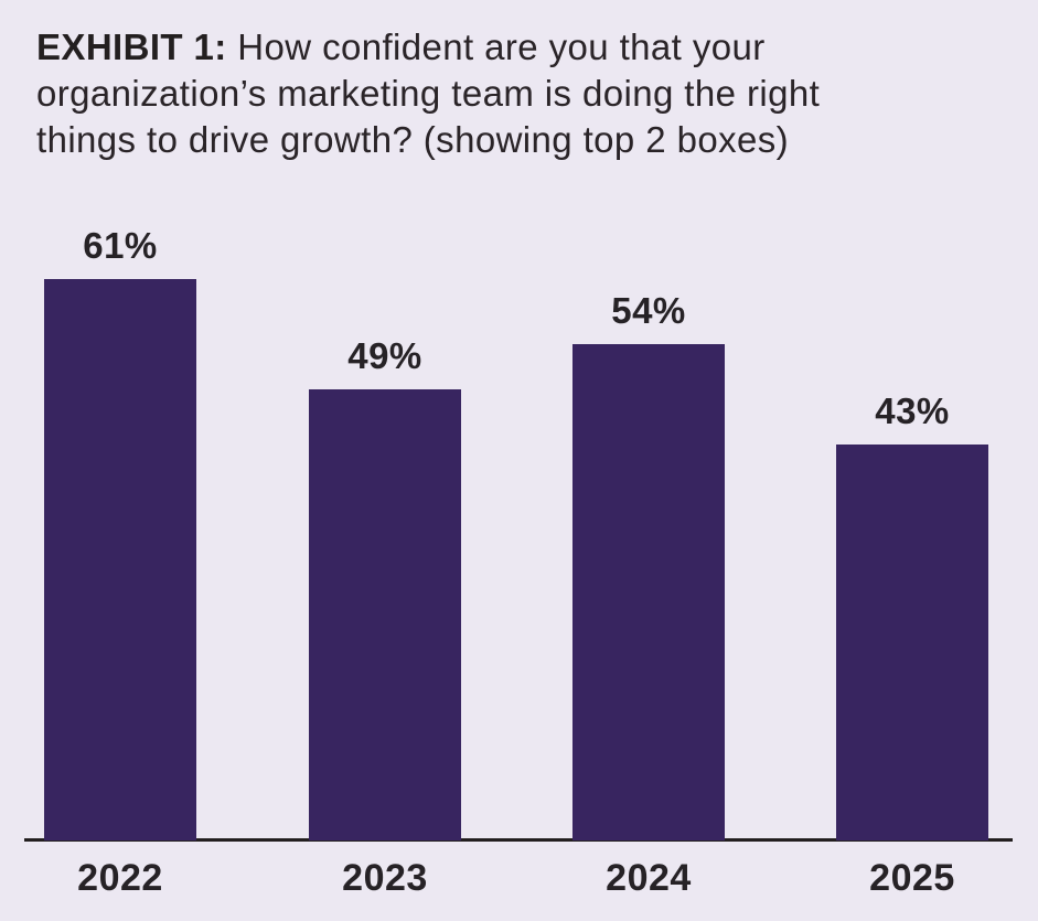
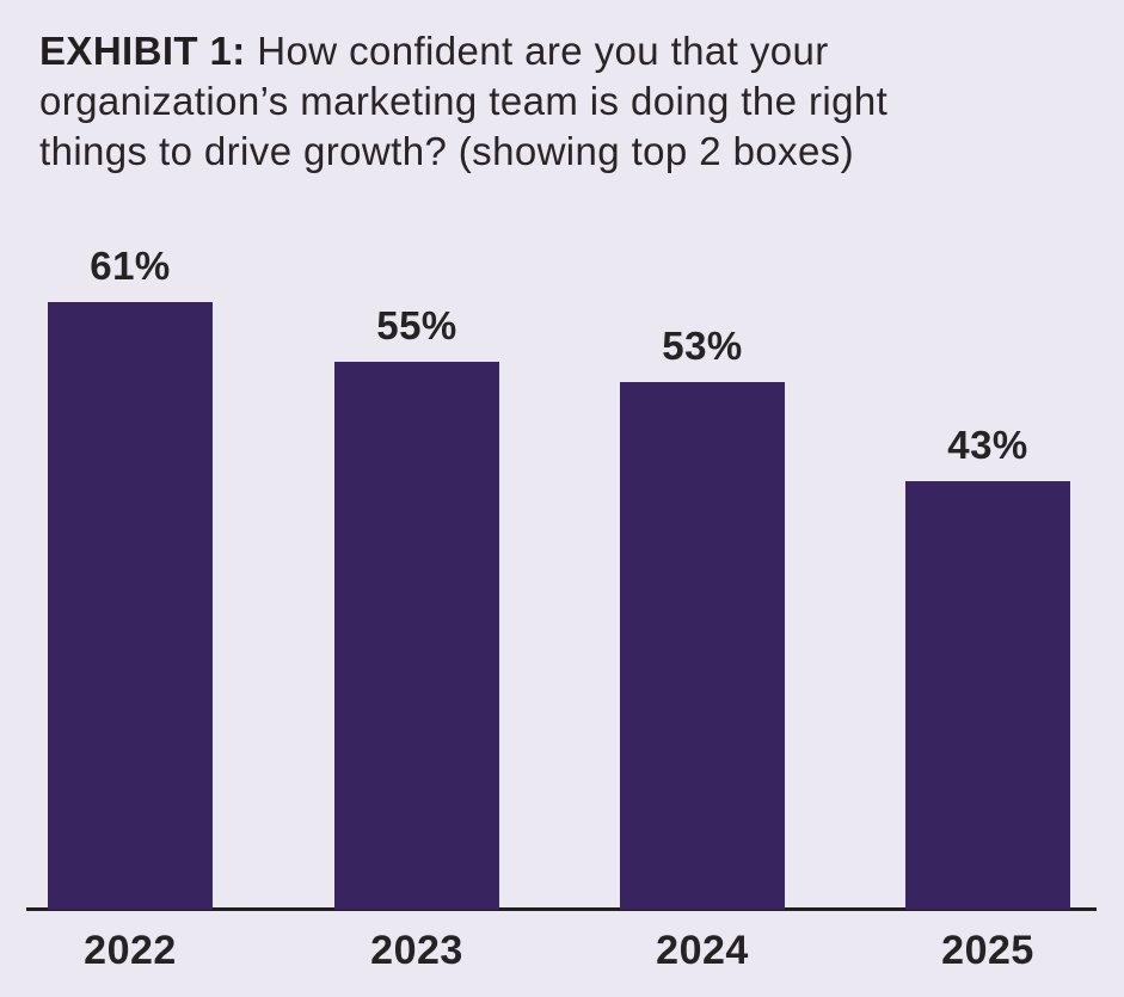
2023: 49% -> 55%
2024: 54% -> 53%
